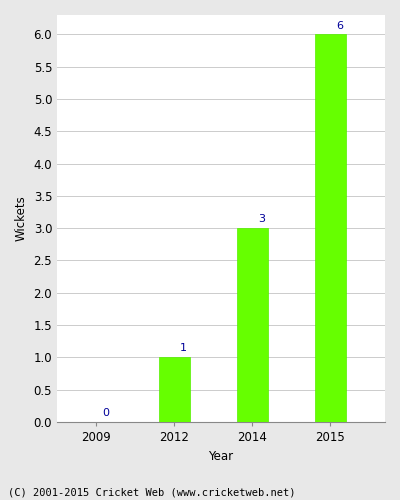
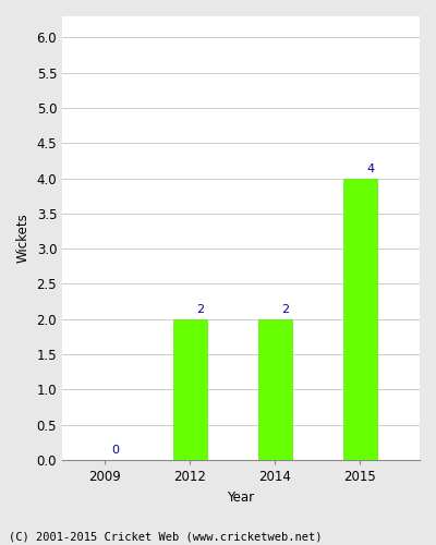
2012: 1 -> 2
2014: 3 -> 2
2015: 6 -> 4
